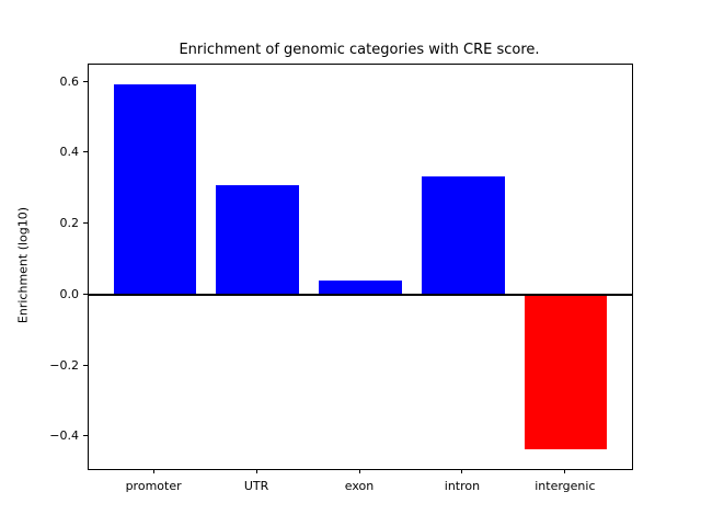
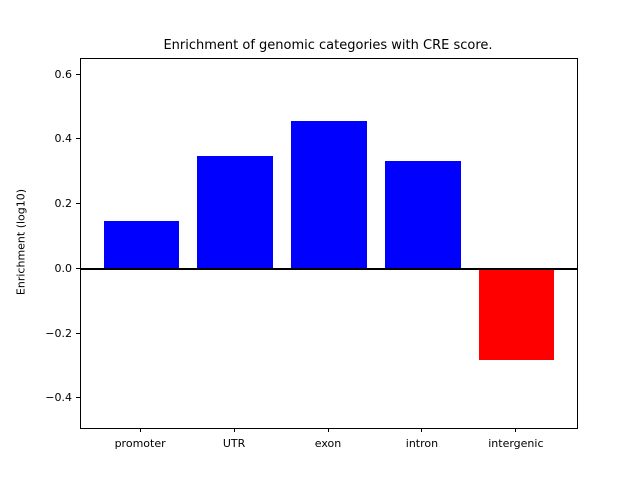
promoter: 0.59 -> 0.15
UTR: 0.31 -> 0.35
exon: 0.04 -> 0.46
intergenic: -0.43 -> -0.28
